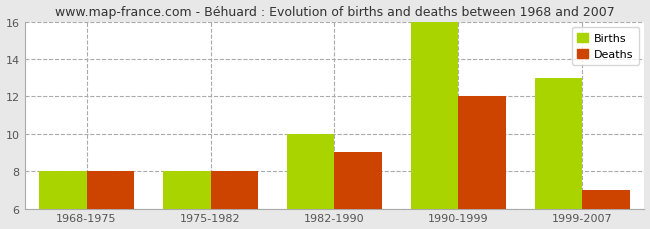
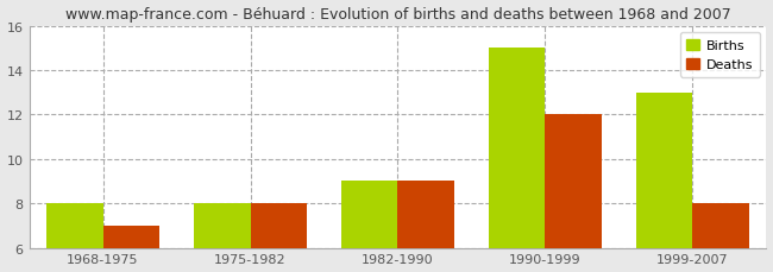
Deaths/1968-1975: 8 -> 7
Births/1982-1990: 10 -> 9
Births/1990-1999: 16 -> 15
Deaths/1999-2007: 7 -> 8
